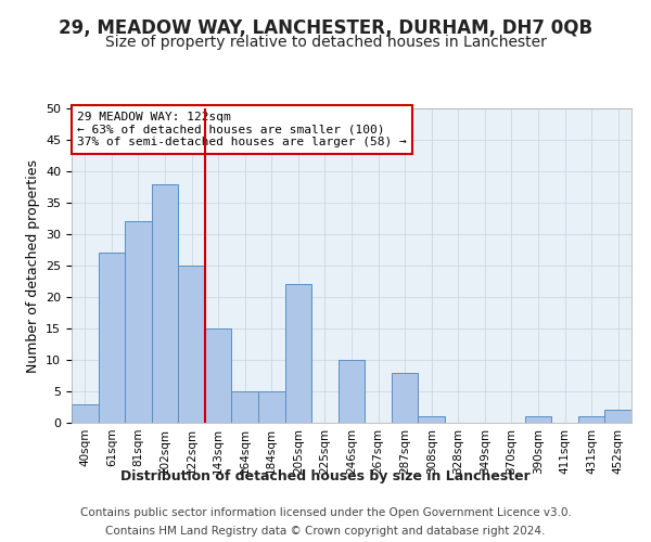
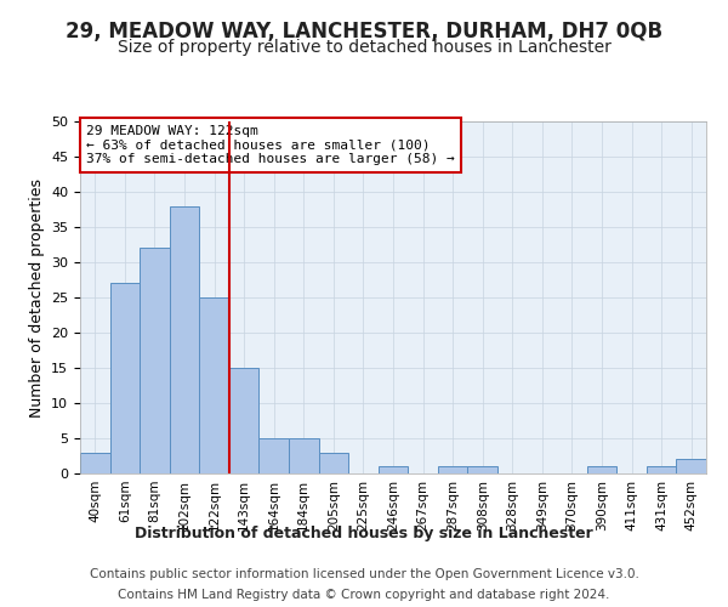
205sqm: 22 -> 3
246sqm: 10 -> 1
287sqm: 8 -> 1
